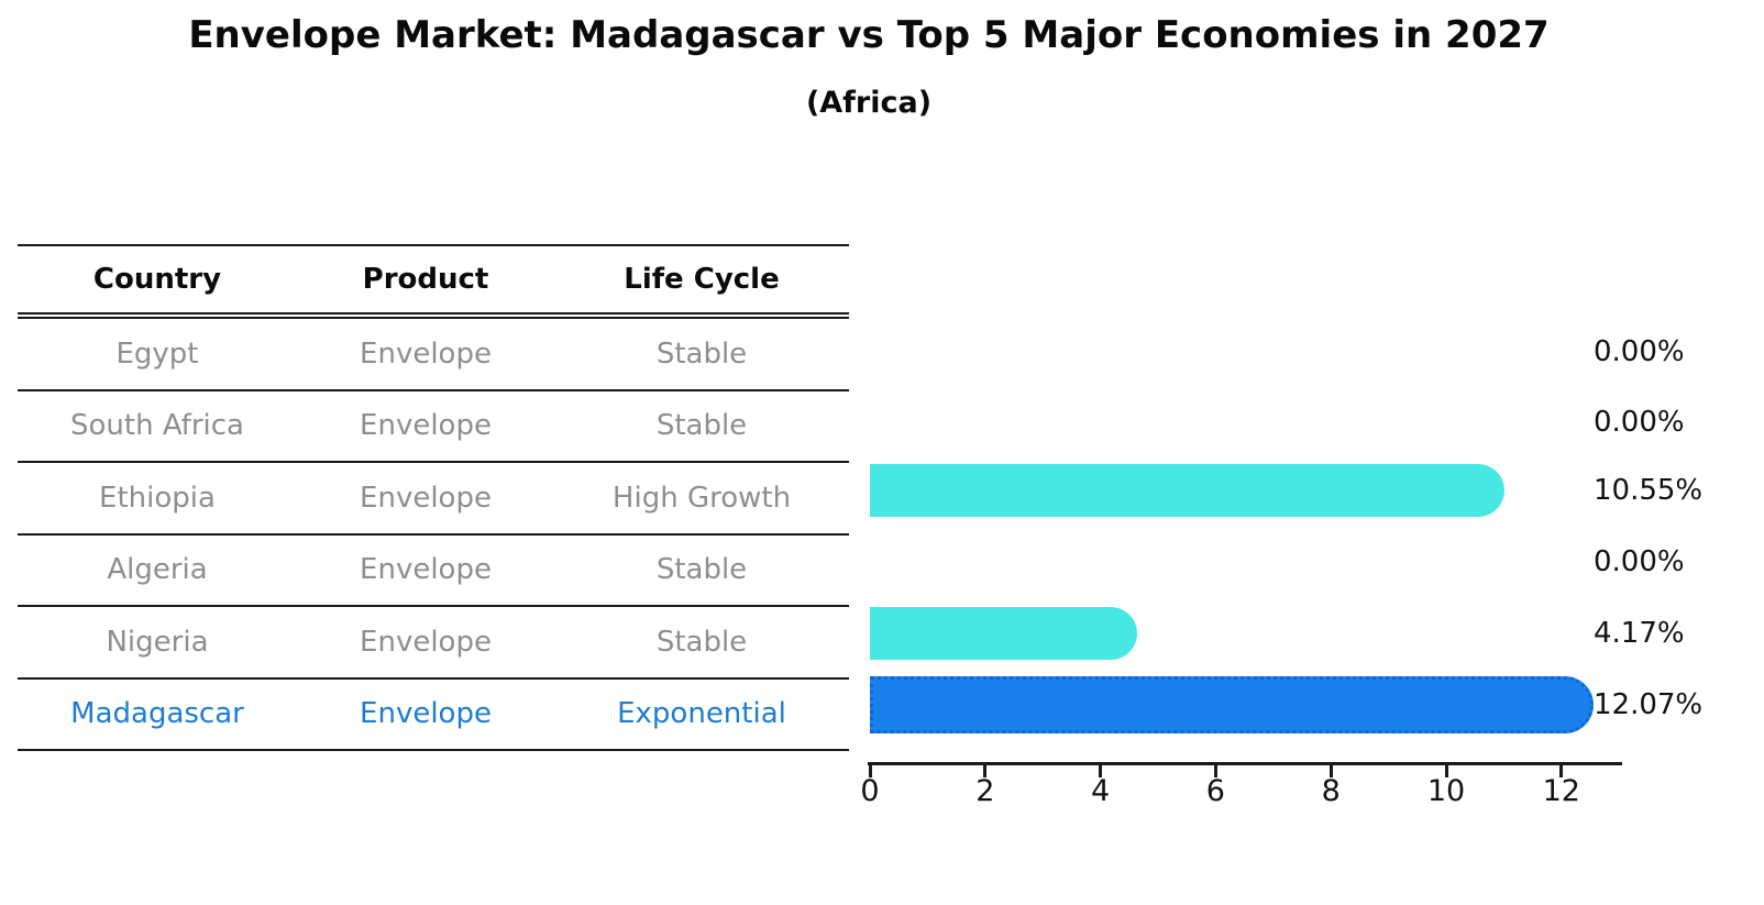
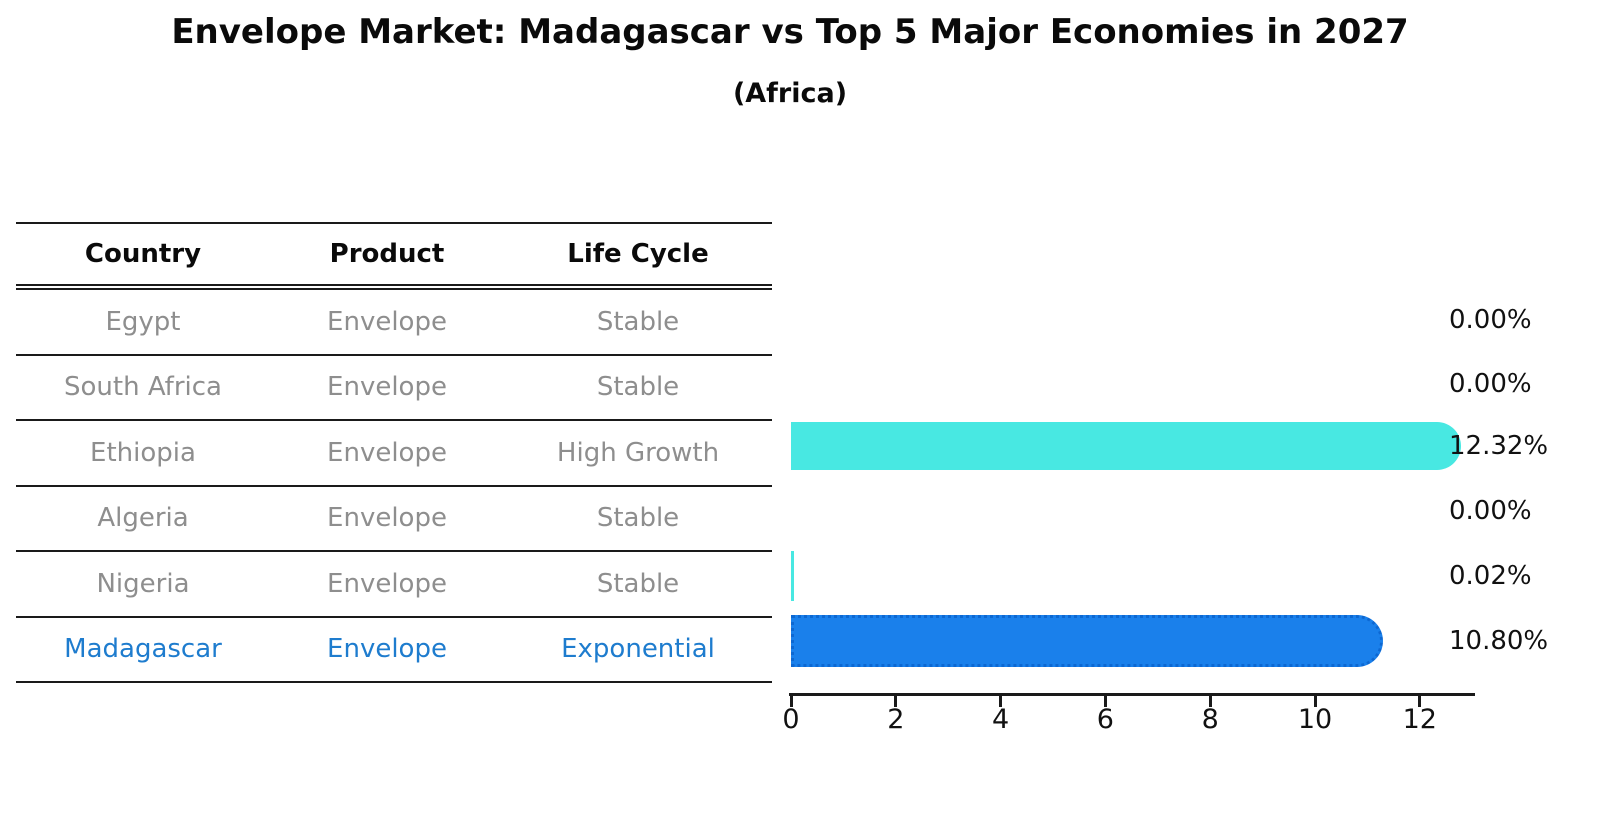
Ethiopia: 10.55% -> 12.32%
Nigeria: 4.17% -> 0.02%
Madagascar: 12.07% -> 10.80%
